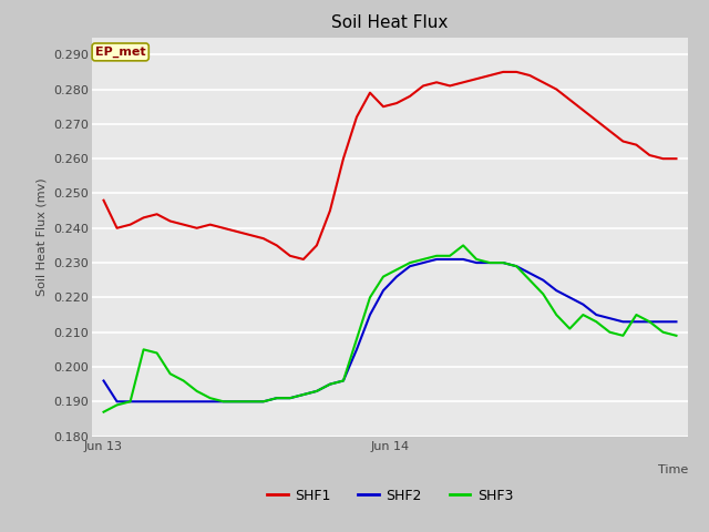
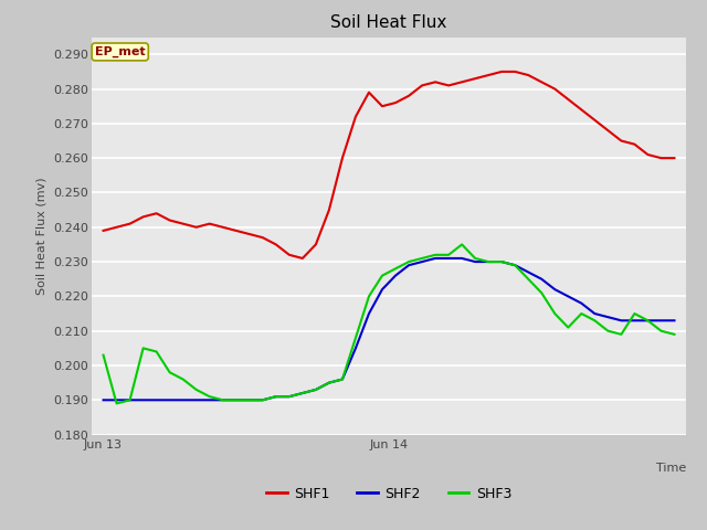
SHF1/Jun 13: 0.248 -> 0.239
SHF2/Jun 13: 0.196 -> 0.190
SHF3/Jun 13: 0.187 -> 0.203
